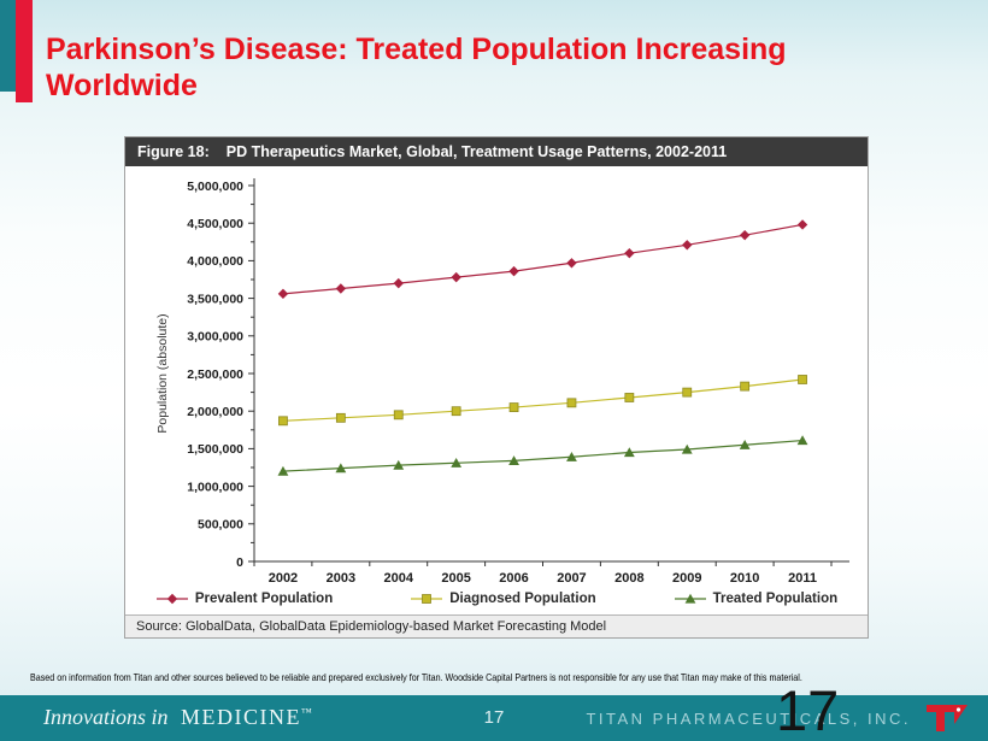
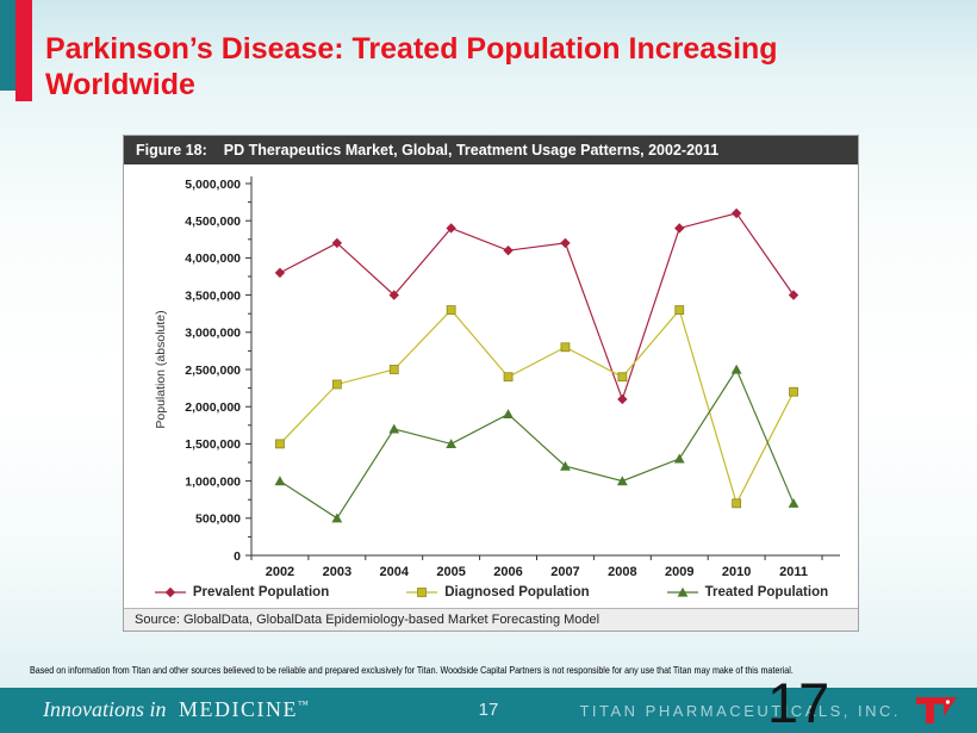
Prevalent Population/2002: 3600000 -> 3800000
Diagnosed Population/2002: 1900000 -> 1500000
Treated Population/2002: 1200000 -> 1000000
Prevalent Population/2003: 3600000 -> 4200000
Diagnosed Population/2003: 1900000 -> 2300000
Treated Population/2003: 1200000 -> 500000
Prevalent Population/2004: 3700000 -> 3500000
Diagnosed Population/2004: 2000000 -> 2500000
Treated Population/2004: 1300000 -> 1700000
Prevalent Population/2005: 3800000 -> 4400000
Diagnosed Population/2005: 2000000 -> 3300000
Treated Population/2005: 1300000 -> 1500000
Prevalent Population/2006: 3900000 -> 4100000
Diagnosed Population/2006: 2000000 -> 2400000
Treated Population/2006: 1300000 -> 1900000
Prevalent Population/2007: 4000000 -> 4200000
Diagnosed Population/2007: 2100000 -> 2800000
Treated Population/2007: 1400000 -> 1200000
Prevalent Population/2008: 4100000 -> 2100000
Diagnosed Population/2008: 2200000 -> 2400000
Treated Population/2008: 1400000 -> 1000000
Prevalent Population/2009: 4200000 -> 4400000
Diagnosed Population/2009: 2200000 -> 3300000
Treated Population/2009: 1500000 -> 1300000
Prevalent Population/2010: 4300000 -> 4600000
Diagnosed Population/2010: 2300000 -> 700000
Treated Population/2010: 1600000 -> 2500000
Prevalent Population/2011: 4500000 -> 3500000
Diagnosed Population/2011: 2400000 -> 2200000
Treated Population/2011: 1600000 -> 700000
